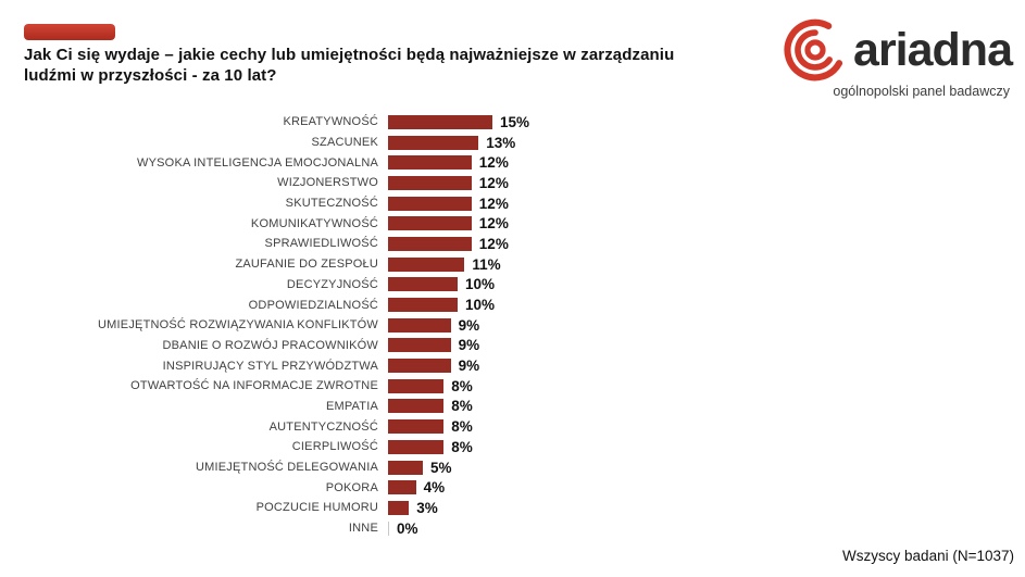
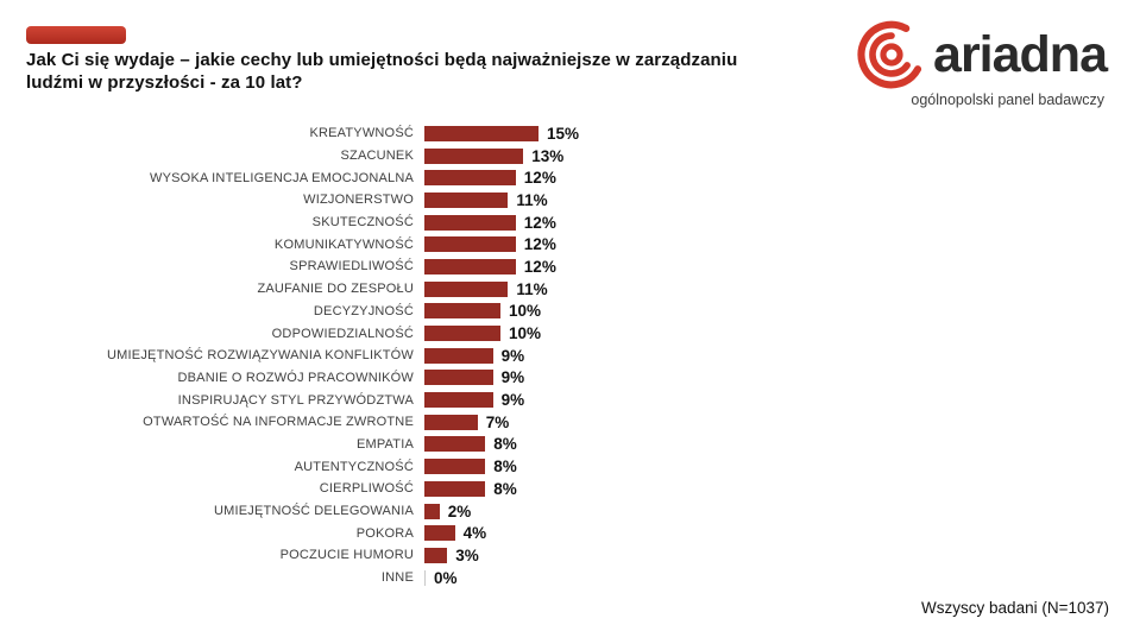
WIZJONERSTWO: 12% -> 11%
OTWARTOŚĆ NA INFORMACJE ZWROTNE: 8% -> 7%
UMIEJĘTNOŚĆ DELEGOWANIA: 5% -> 2%
